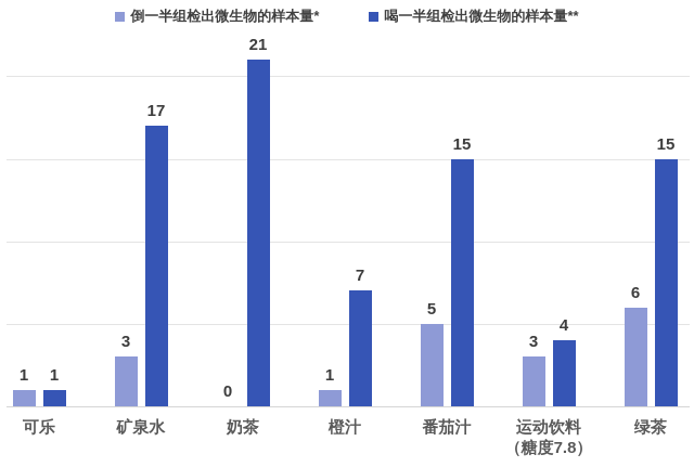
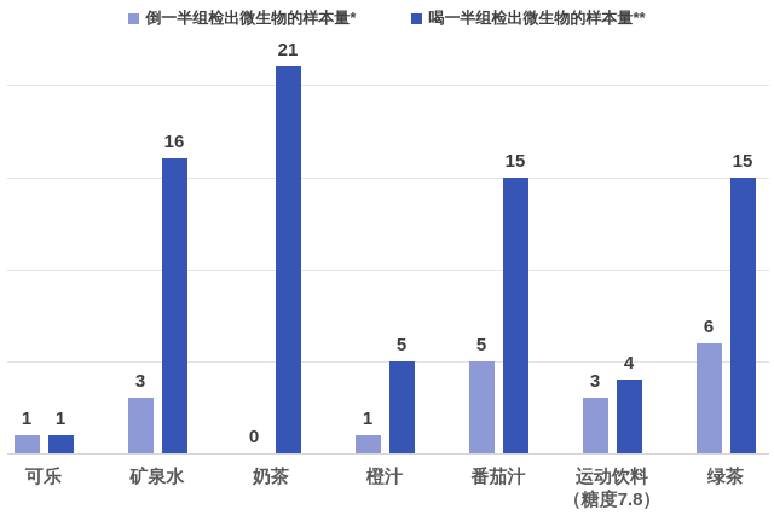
喝一半组检出微生物的样本量**/矿泉水: 17 -> 16
喝一半组检出微生物的样本量**/橙汁: 7 -> 5
